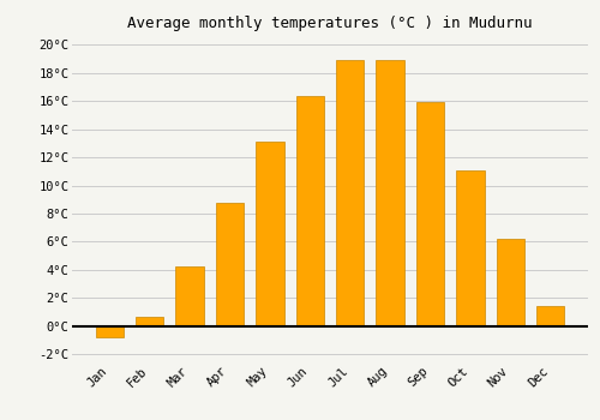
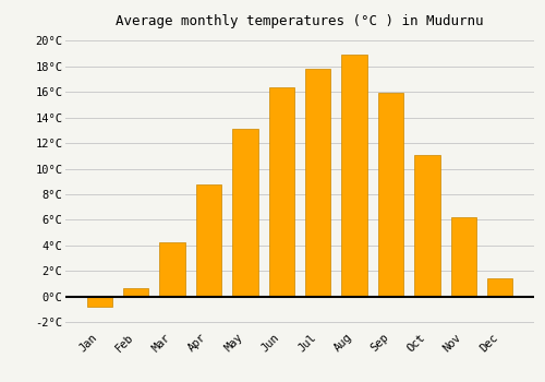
Jul: 18.9°C -> 17.8°C
